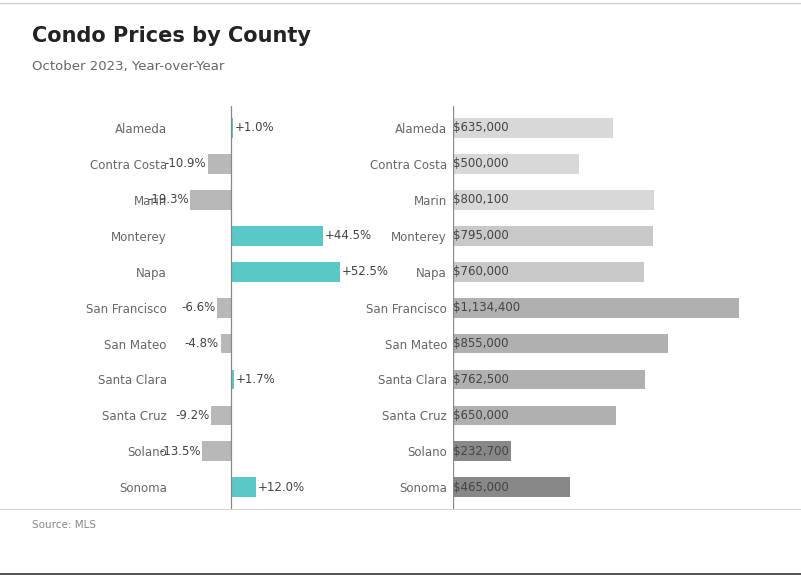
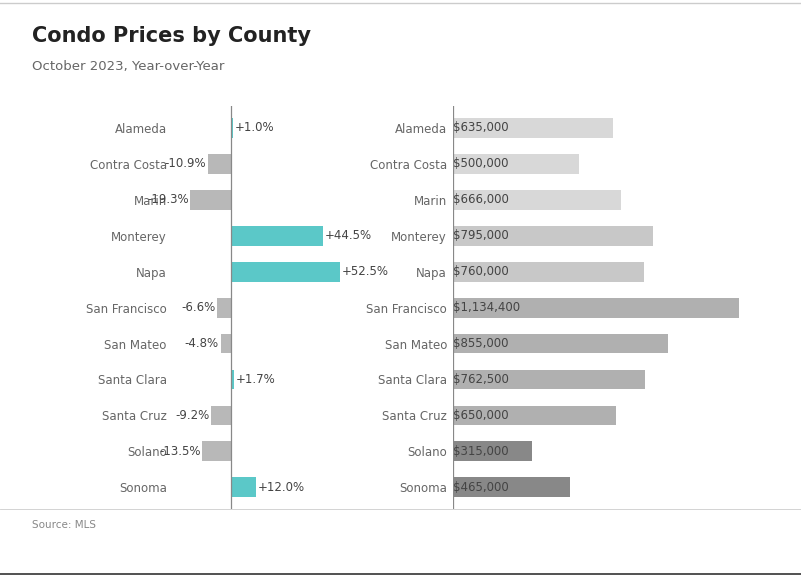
Marin: $800,100 -> $666,000
Solano: $232,700 -> $315,000
